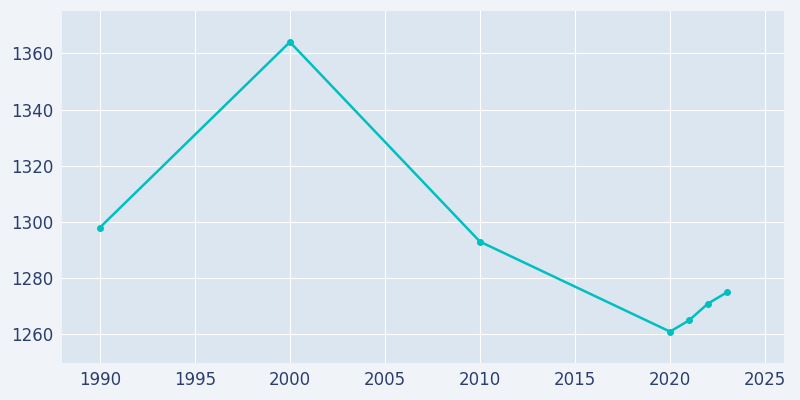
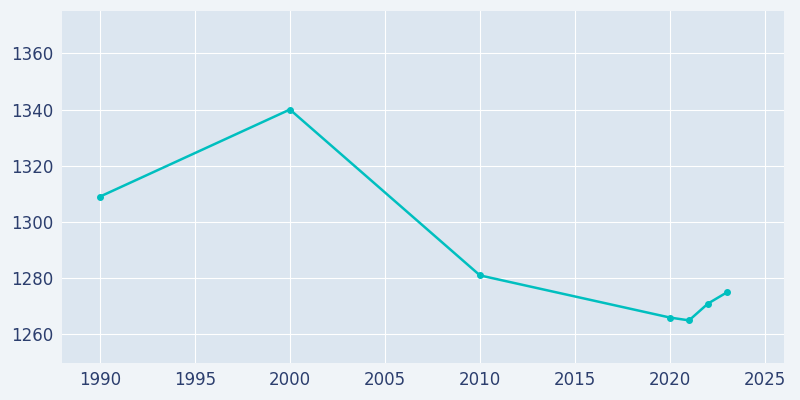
1990: 1298 -> 1309
2000: 1364 -> 1340
2010: 1293 -> 1281
2020: 1261 -> 1266
